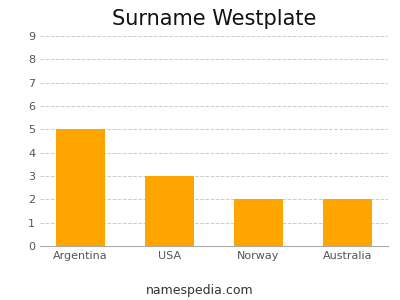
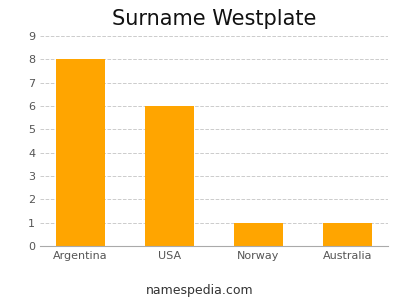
Argentina: 5 -> 8
USA: 3 -> 6
Norway: 2 -> 1
Australia: 2 -> 1
